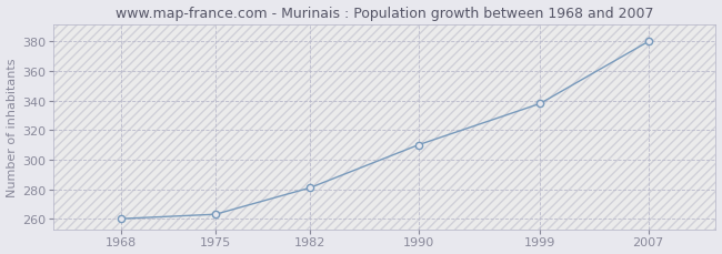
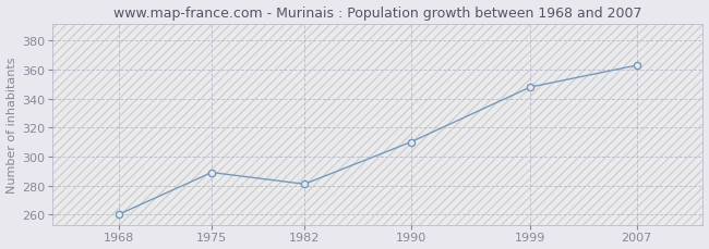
1975: 263 -> 289
1999: 338 -> 348
2007: 380 -> 363
